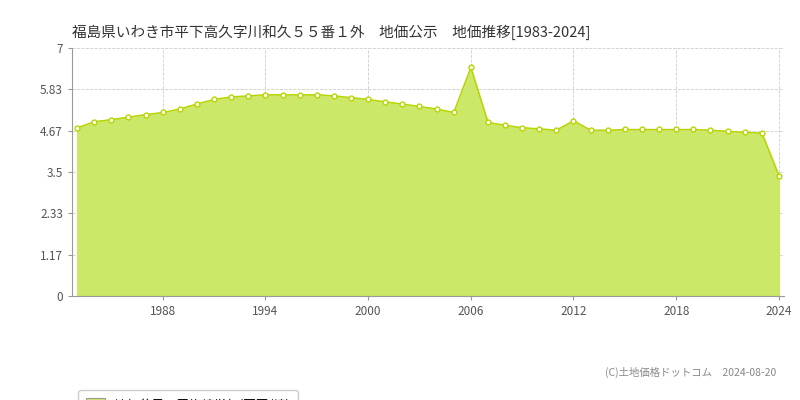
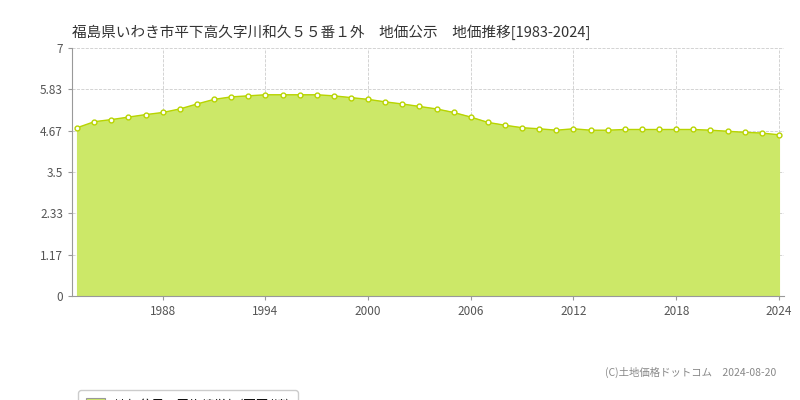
2006: 6.45 -> 5.05
2012: 4.95 -> 4.72
2024: 3.40 -> 4.55
